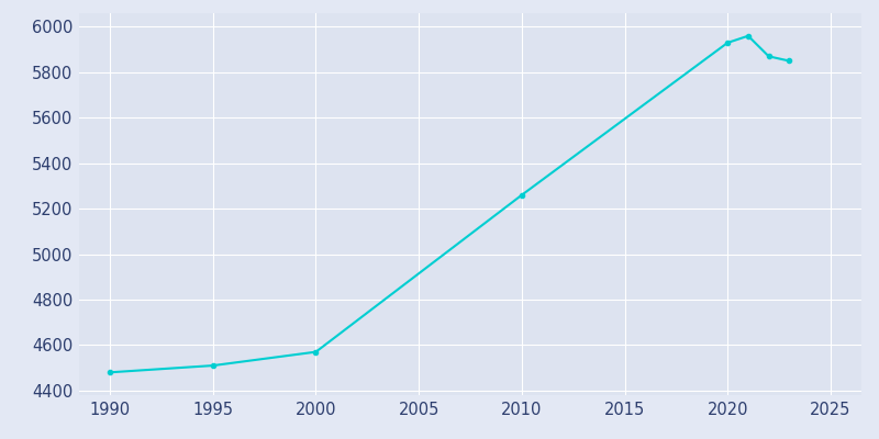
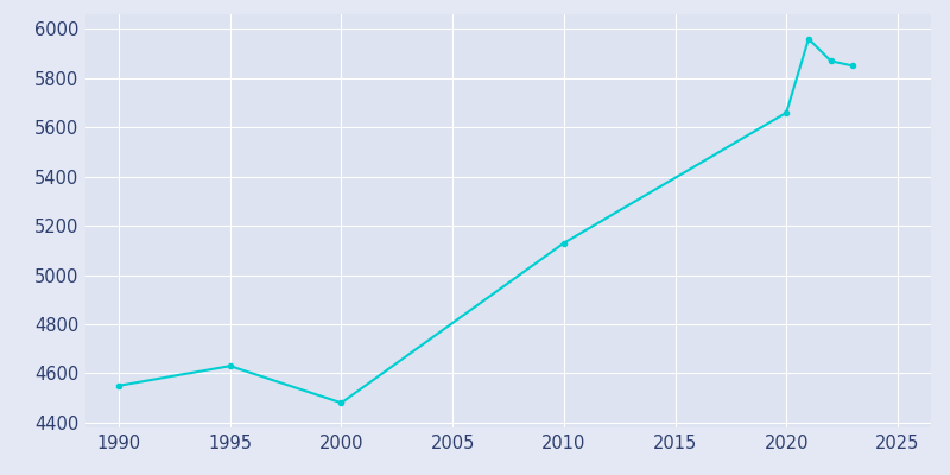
1990: 4480 -> 4550
1995: 4510 -> 4630
2000: 4570 -> 4480
2010: 5260 -> 5130
2020: 5930 -> 5660
